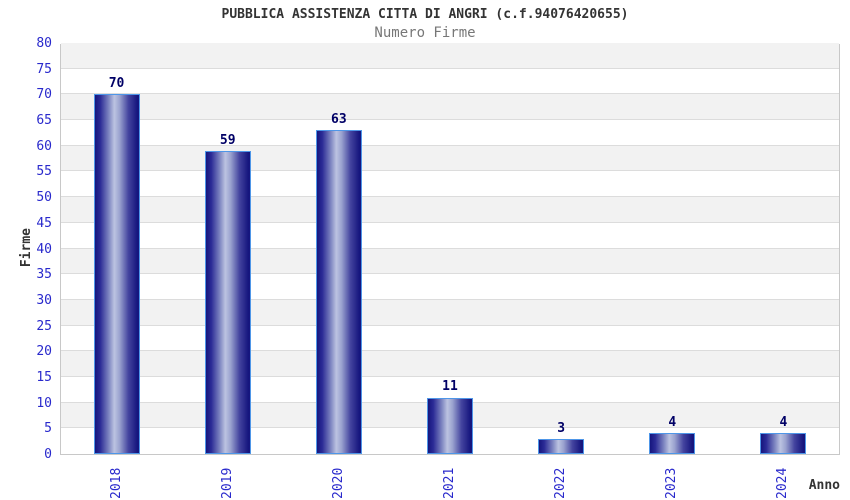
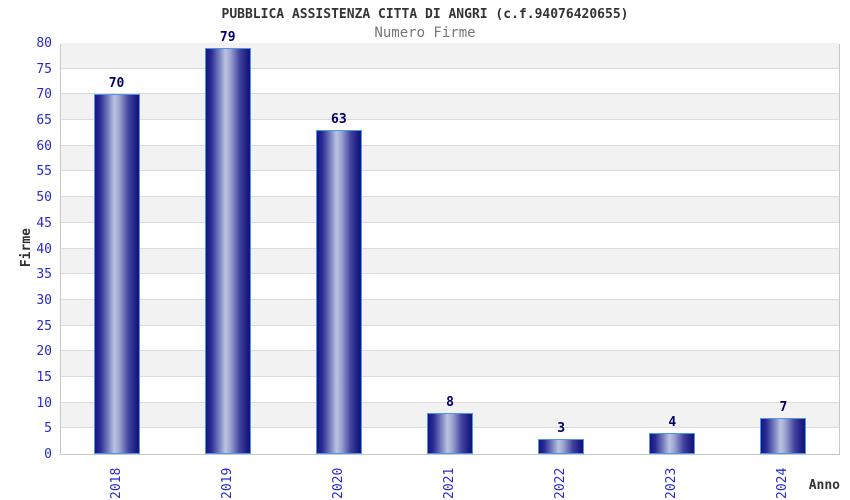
2019: 59 -> 79
2021: 11 -> 8
2024: 4 -> 7
